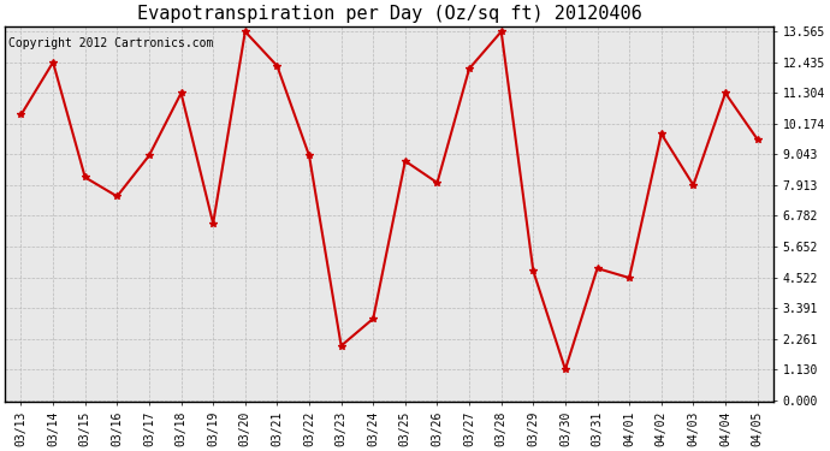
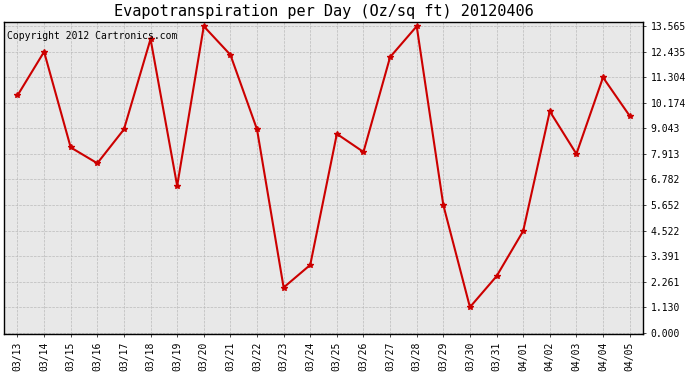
03/18: 11.30 -> 13.00
03/29: 4.75 -> 5.65
03/31: 4.85 -> 2.50
